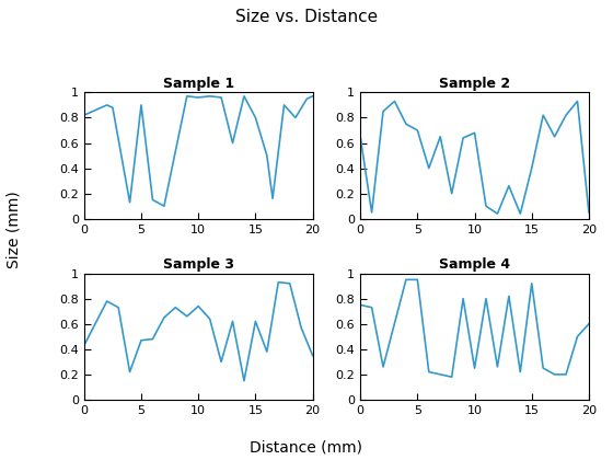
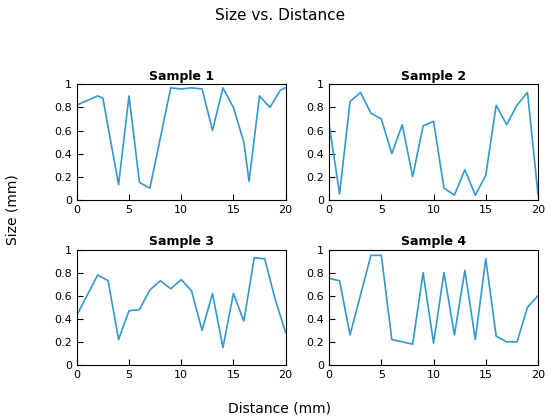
Sample 2/15: 0.40 -> 0.21
Sample 3/20: 0.35 -> 0.28
Sample 4/10: 0.25 -> 0.19
